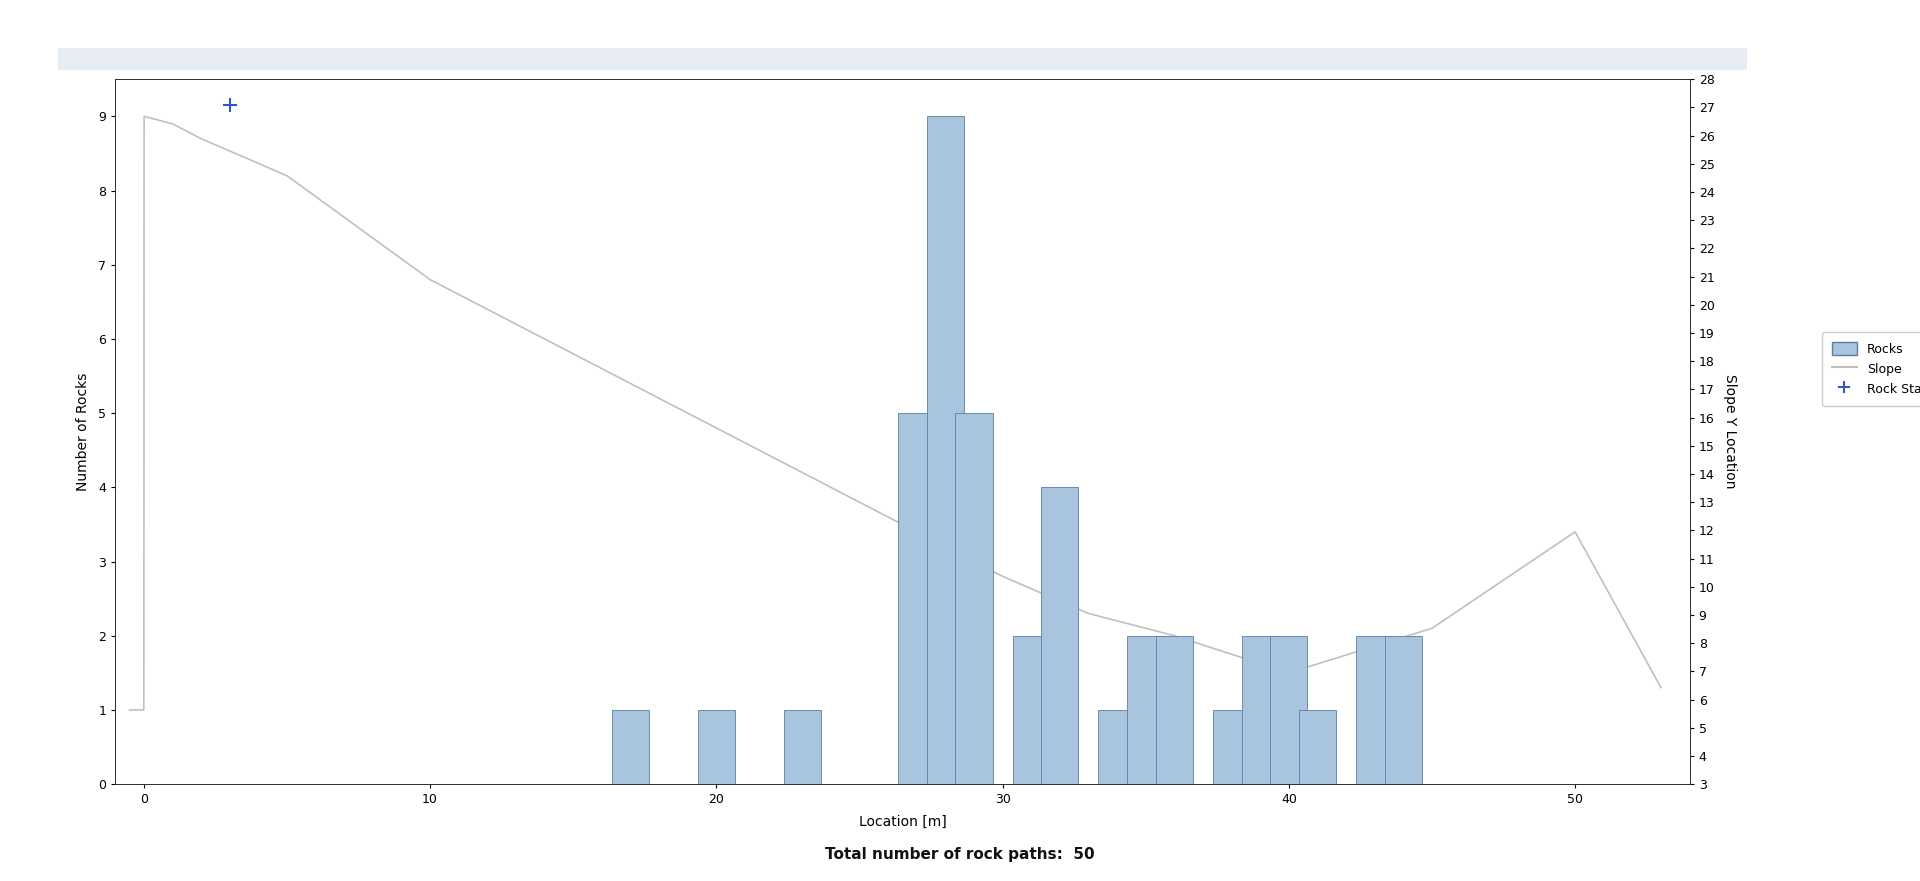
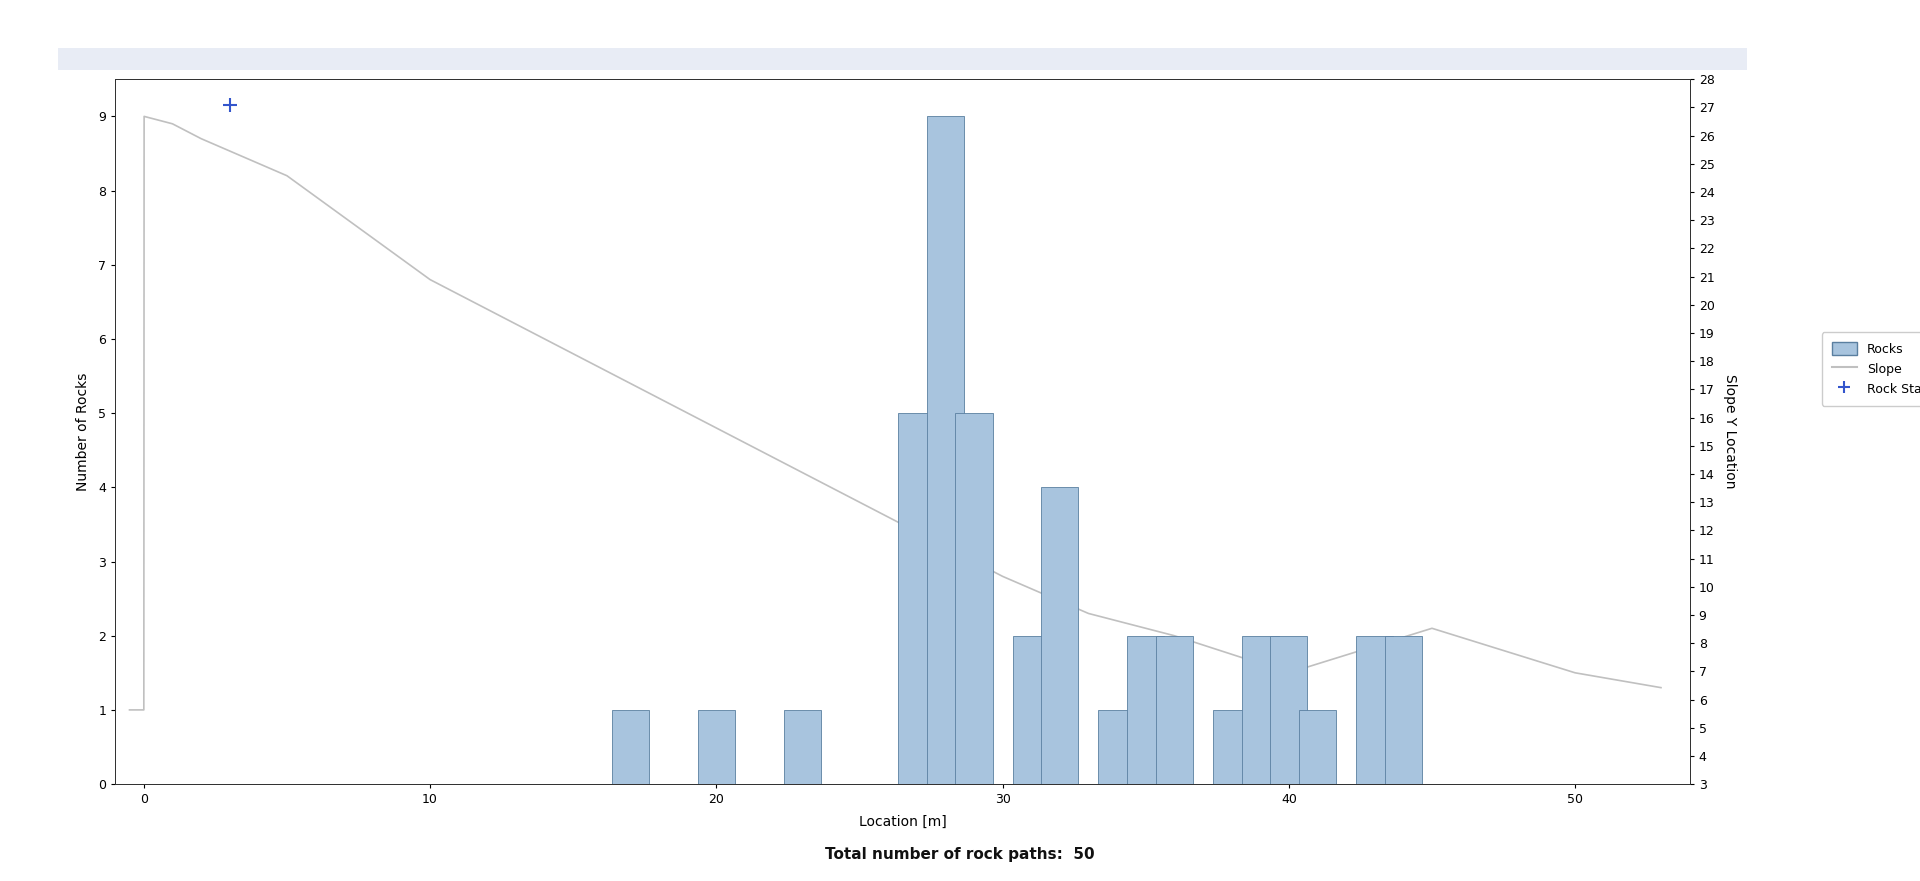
Slope/50: 3.4 -> 1.5
